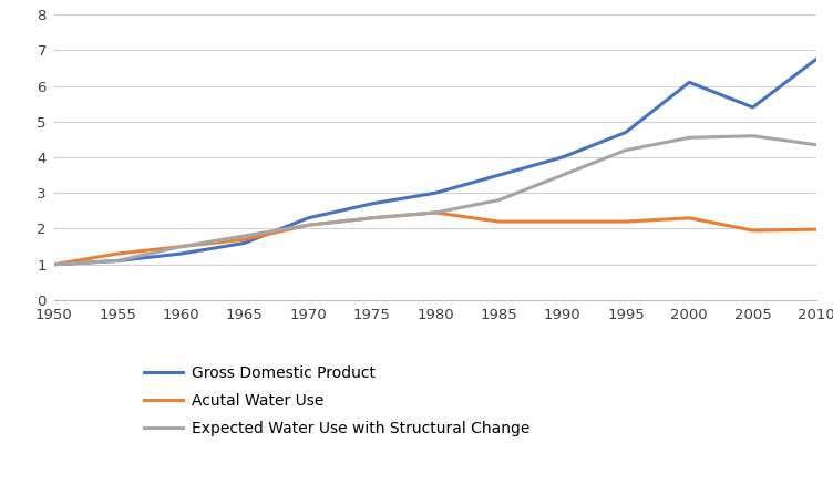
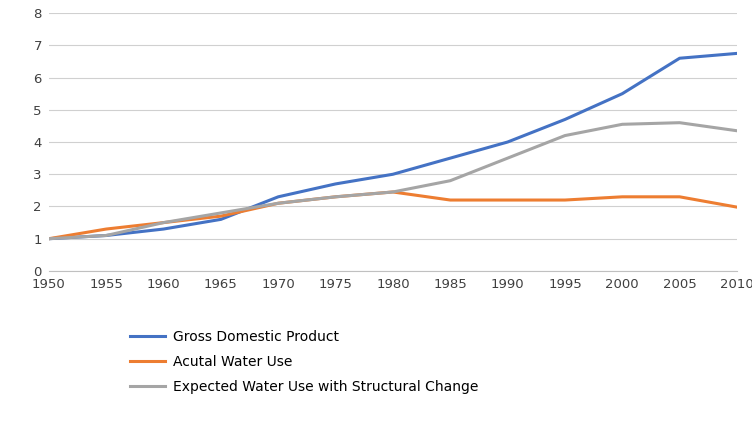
Gross Domestic Product/2000: 6.10 -> 5.50
Gross Domestic Product/2005: 5.40 -> 6.60
Acutal Water Use/2005: 1.95 -> 2.30
